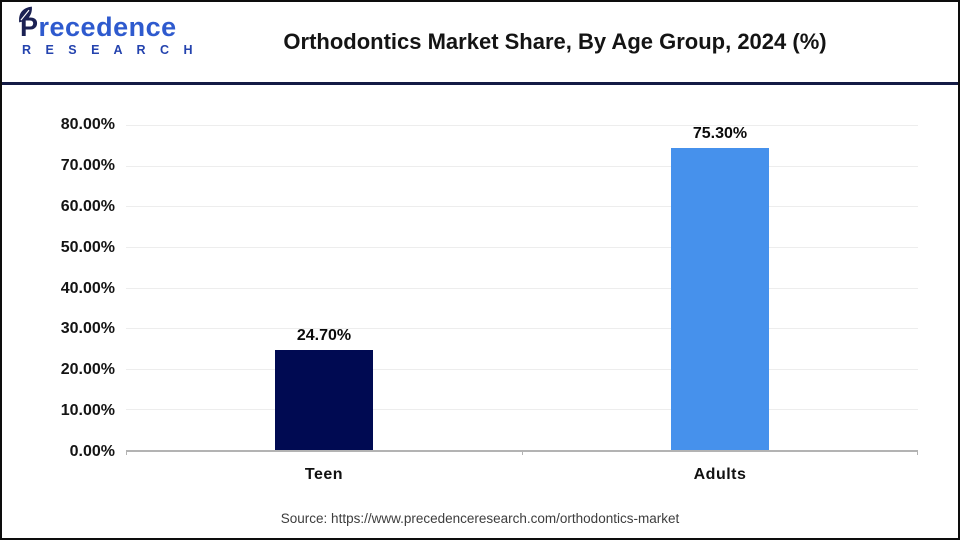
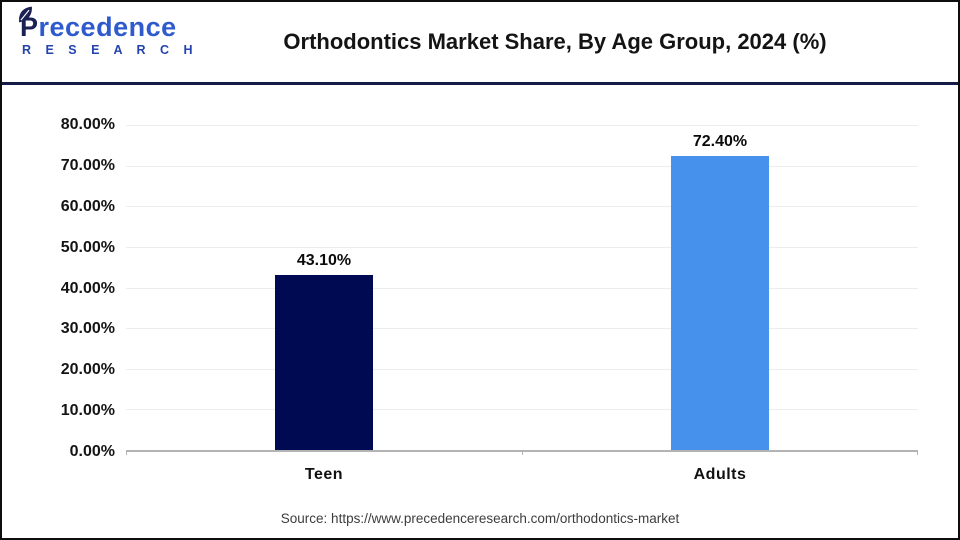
Teen: 24.70% -> 43.10%
Adults: 75.30% -> 72.40%
